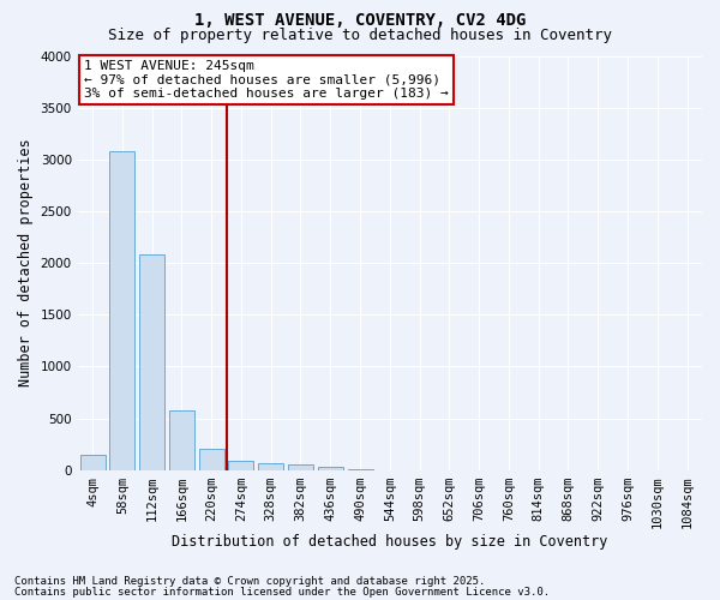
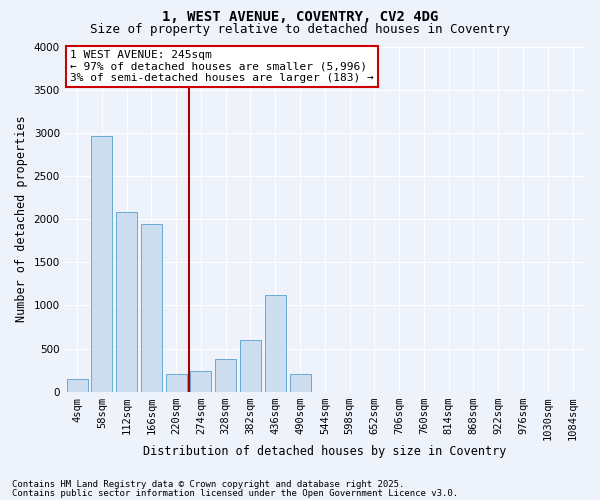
58sqm: 3080 -> 2960
166sqm: 580 -> 1940
274sqm: 90 -> 240
328sqm: 70 -> 380
382sqm: 50 -> 600
436sqm: 30 -> 1120
490sqm: 0 -> 200
